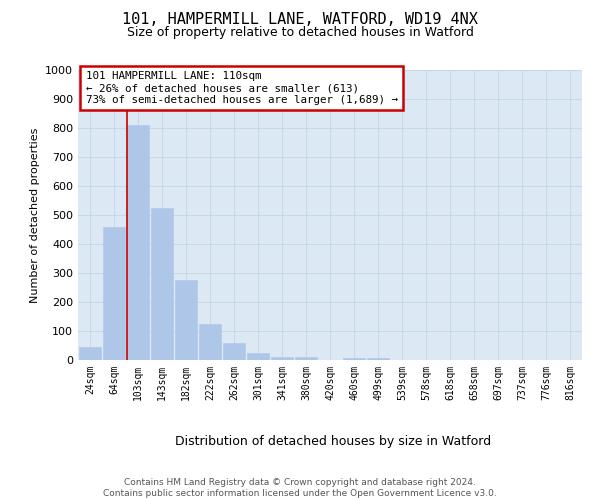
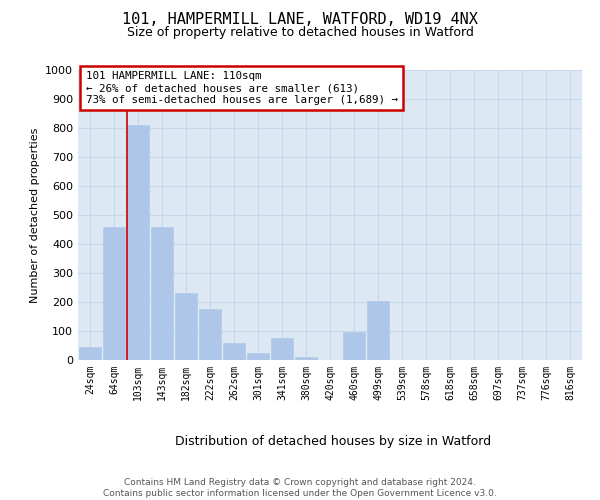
143sqm: 525 -> 460
182sqm: 275 -> 230
222sqm: 125 -> 175
341sqm: 12 -> 75
460sqm: 8 -> 95
499sqm: 8 -> 205
